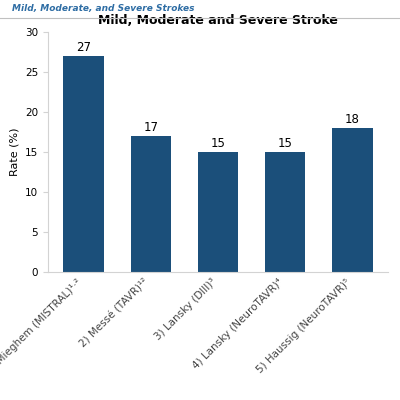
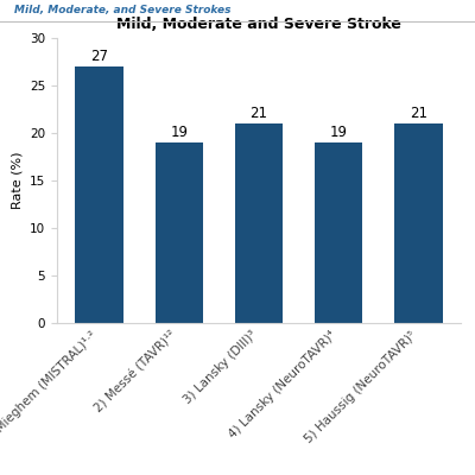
2) Messé (TAVR)¹²: 17 -> 19
3) Lansky (DIII)³: 15 -> 21
4) Lansky (NeuroTAVR)⁴: 15 -> 19
5) Haussig (NeuroTAVR)⁵: 18 -> 21
